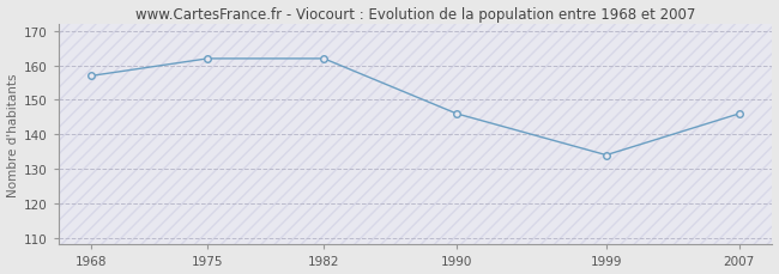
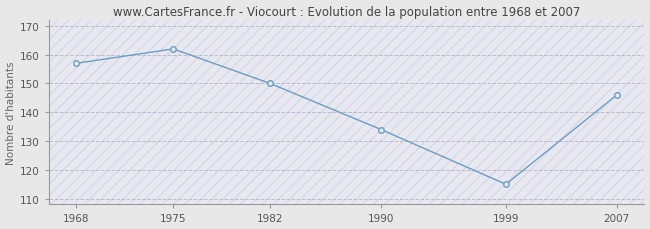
1982: 162 -> 150
1990: 146 -> 134
1999: 134 -> 115
